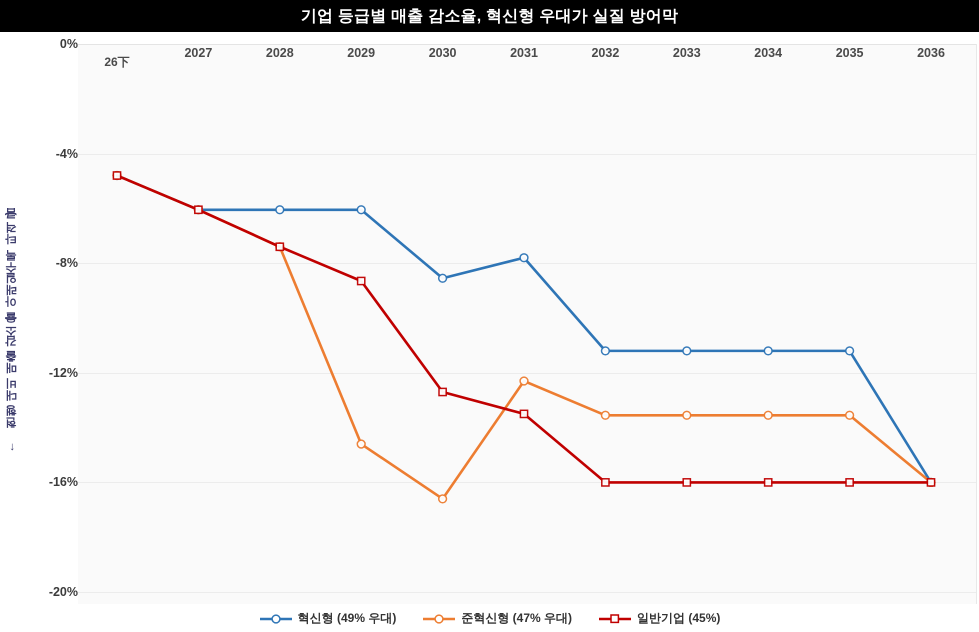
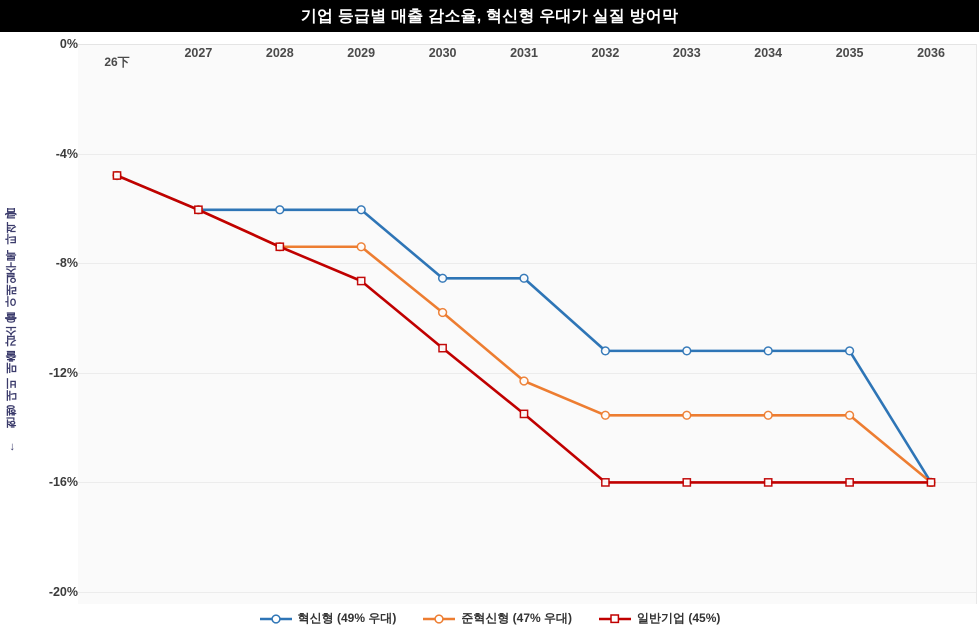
준혁신형 (47% 우대)/2029: -14.6% -> -7.4%
준혁신형 (47% 우대)/2030: -16.6% -> -9.8%
일반기업 (45%)/2030: -12.7% -> -11.1%
혁신형 (49% 우대)/2031: -7.8% -> -8.6%
